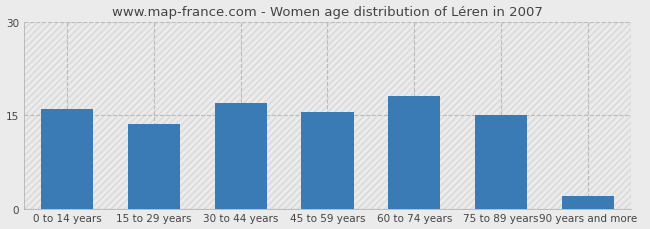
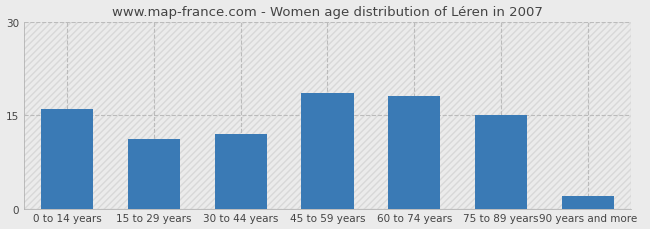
15 to 29 years: 13.5 -> 11.2
30 to 44 years: 17.0 -> 12.0
45 to 59 years: 15.5 -> 18.6
